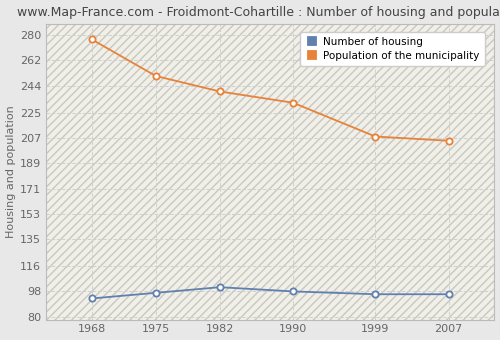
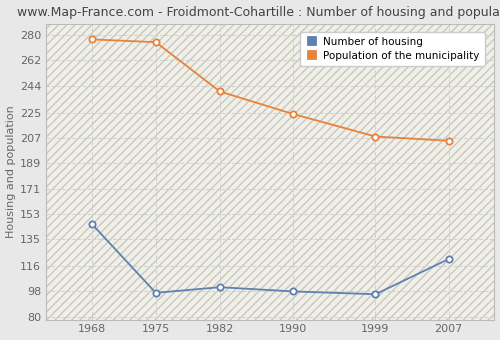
Number of housing/1968: 93 -> 146
Population of the municipality/1975: 251 -> 275
Population of the municipality/1990: 232 -> 224
Number of housing/2007: 96 -> 121
